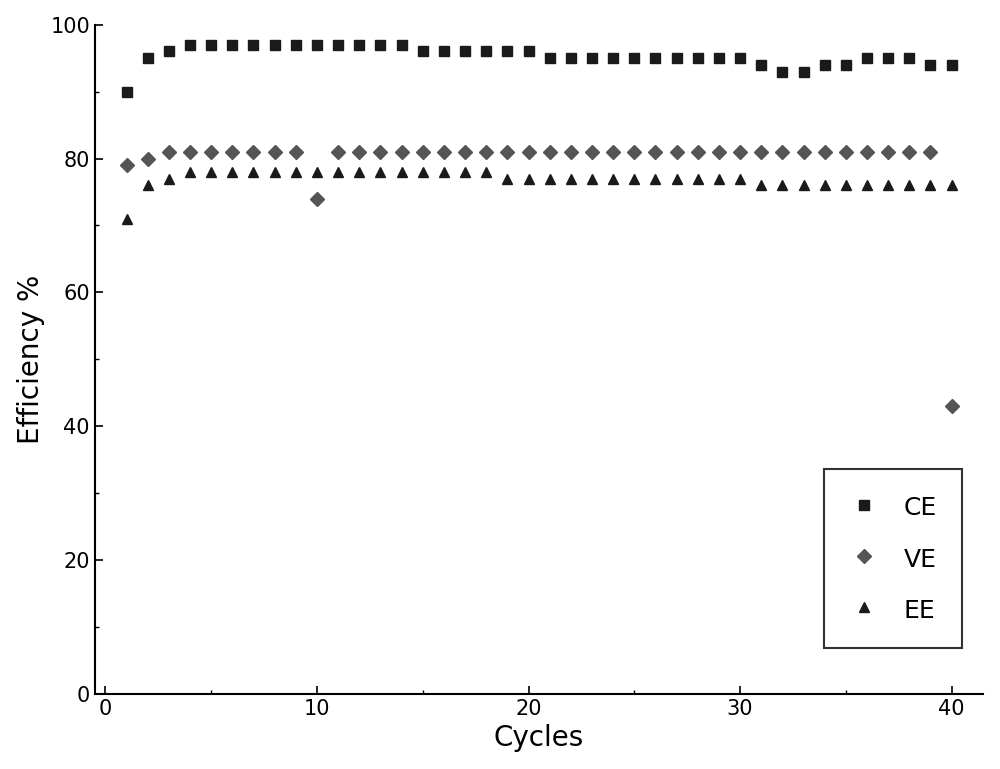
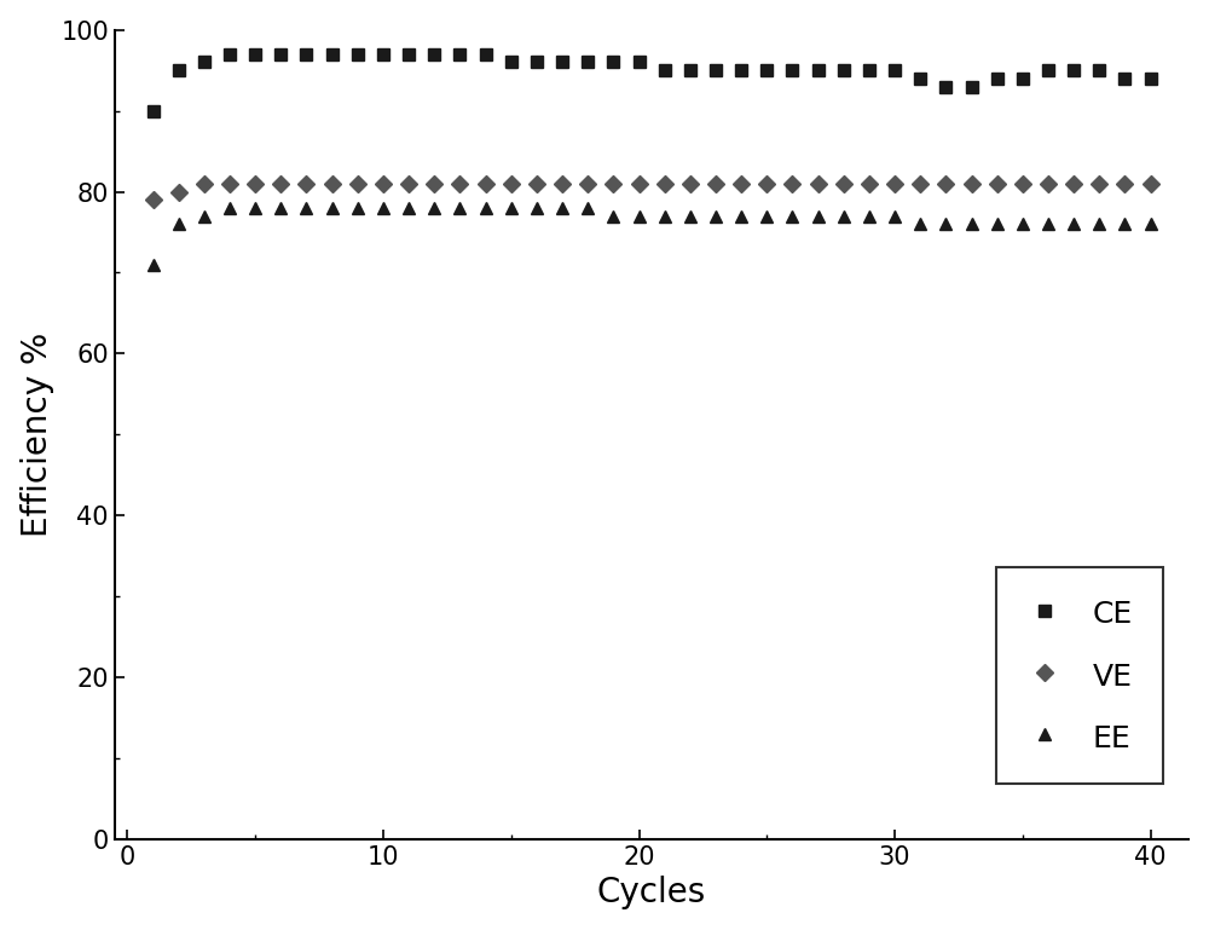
VE/10: 74 -> 81
VE/40: 43 -> 81
